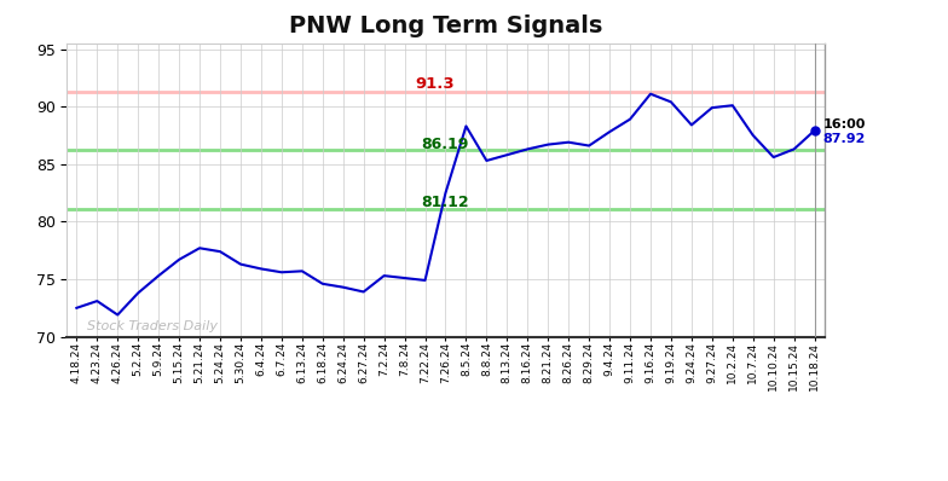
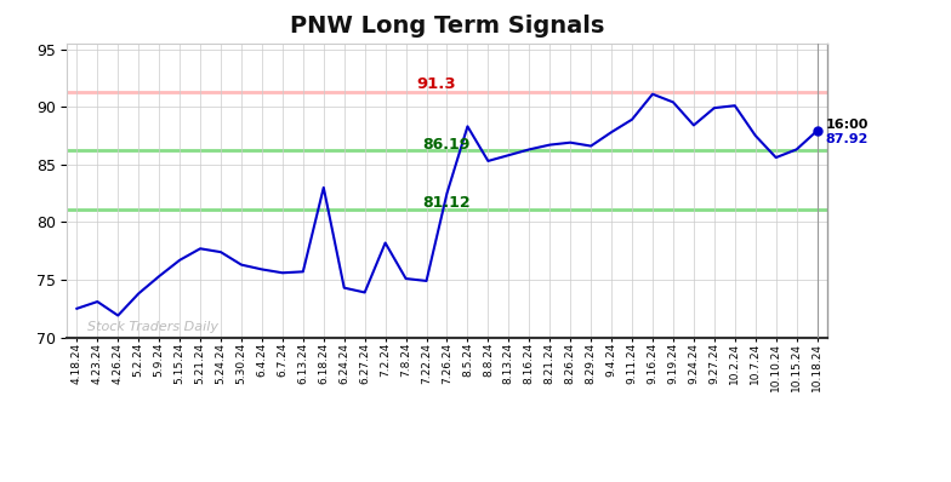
6.18.24: 74.6 -> 83.0
7.2.24: 75.3 -> 78.2
